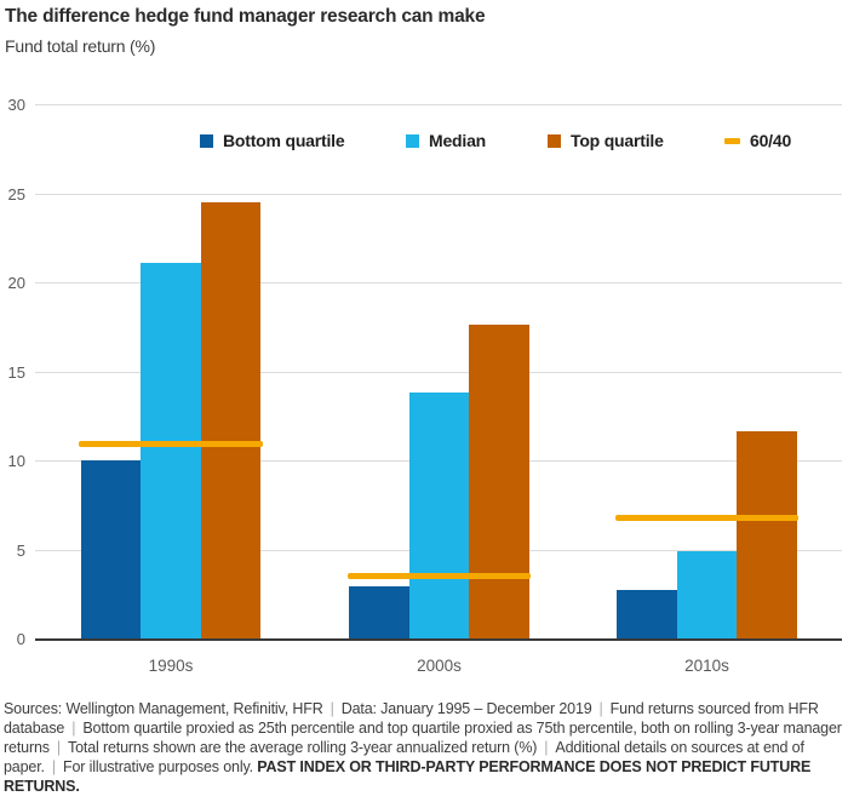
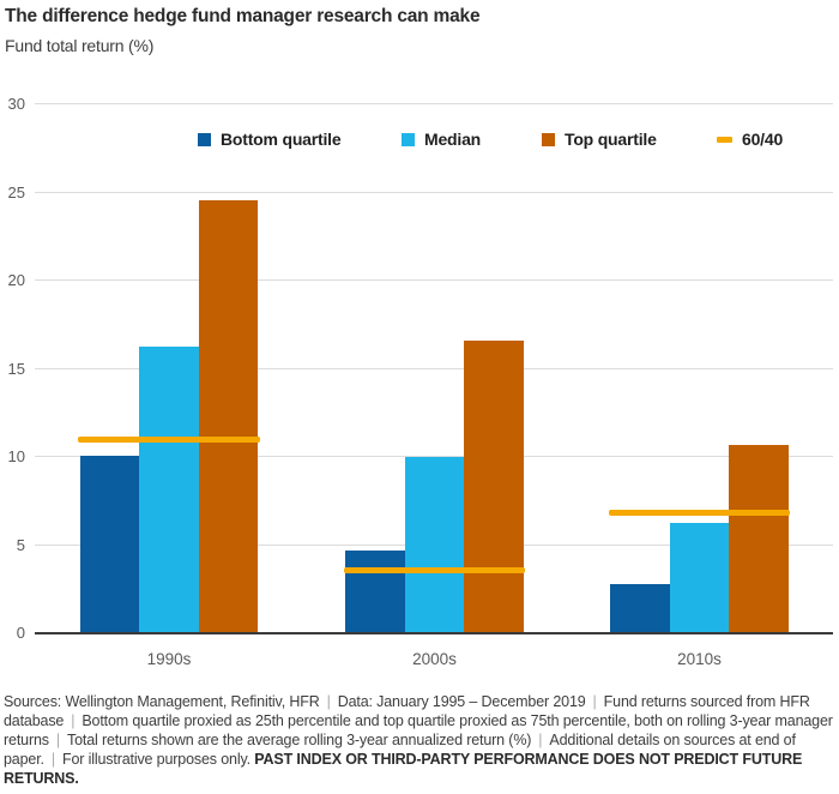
Median/1990s: 21.1 -> 16.2
Bottom quartile/2000s: 2.9 -> 4.6
Median/2000s: 13.8 -> 9.9
Top quartile/2000s: 17.6 -> 16.5
Median/2010s: 4.9 -> 6.2
Top quartile/2010s: 11.6 -> 10.6
